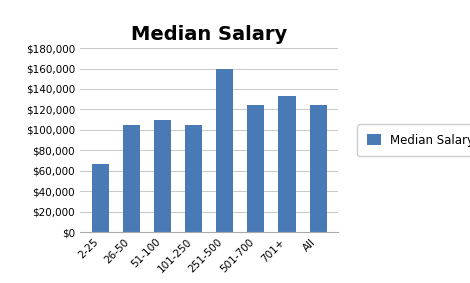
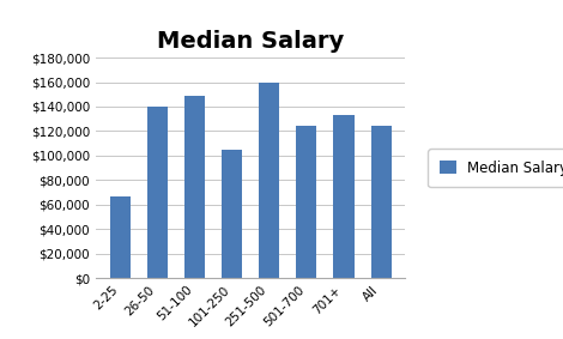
26-50: $105,000 -> $140,000
51-100: $110,000 -> $149,000
